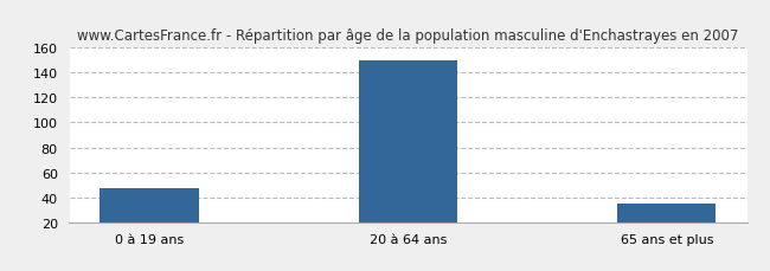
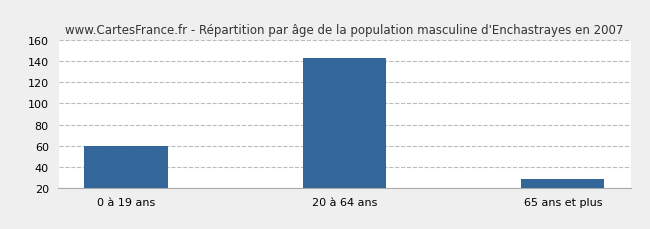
0 à 19 ans: 47 -> 60
20 à 64 ans: 150 -> 143
65 ans et plus: 35 -> 28
